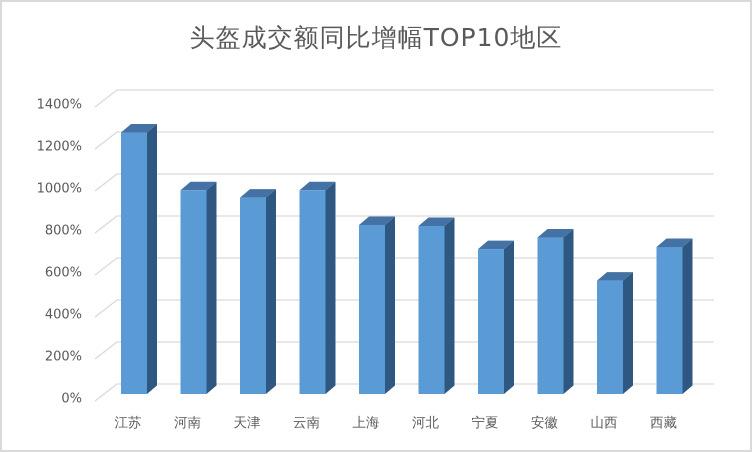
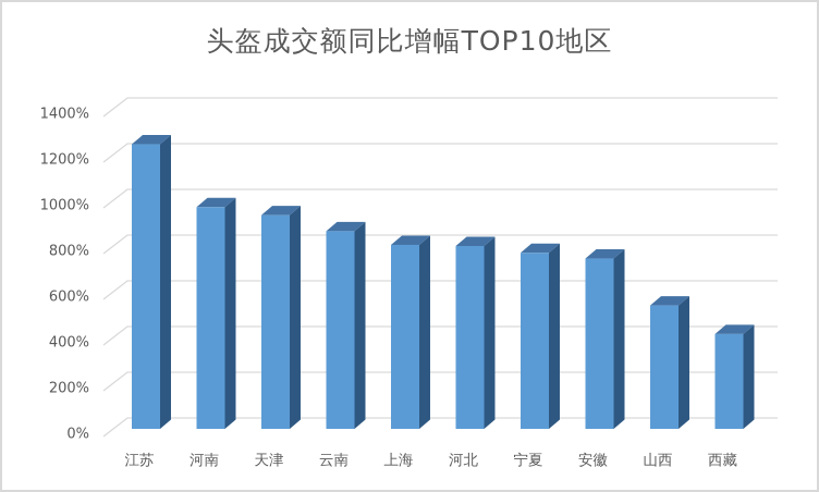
云南: 970% -> 860%
宁夏: 690% -> 770%
西藏: 700% -> 420%
